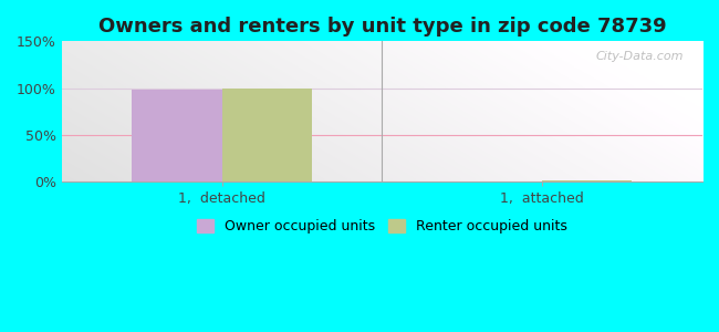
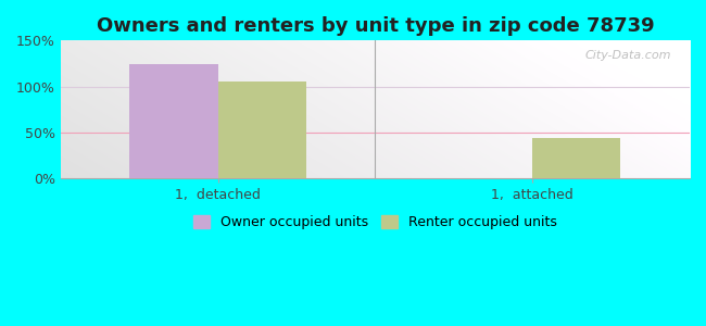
Owner occupied units/1, detached: 98% -> 124%
Renter occupied units/1, detached: 100% -> 106%
Renter occupied units/1, attached: 1% -> 44%
